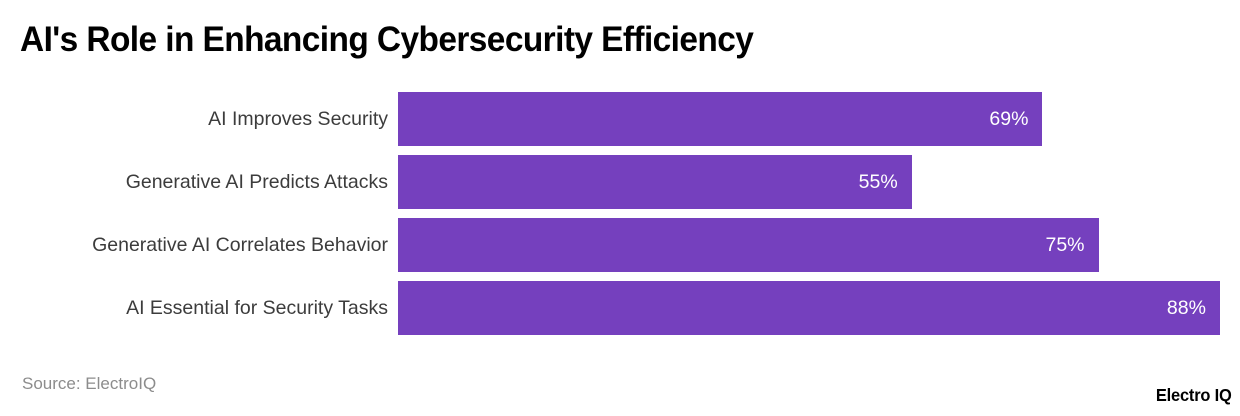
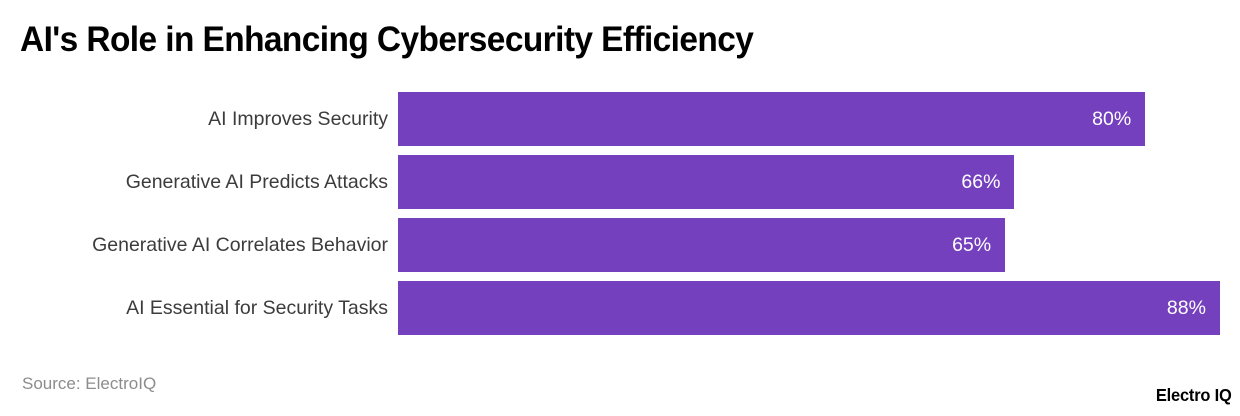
AI Improves Security: 69% -> 80%
Generative AI Predicts Attacks: 55% -> 66%
Generative AI Correlates Behavior: 75% -> 65%
